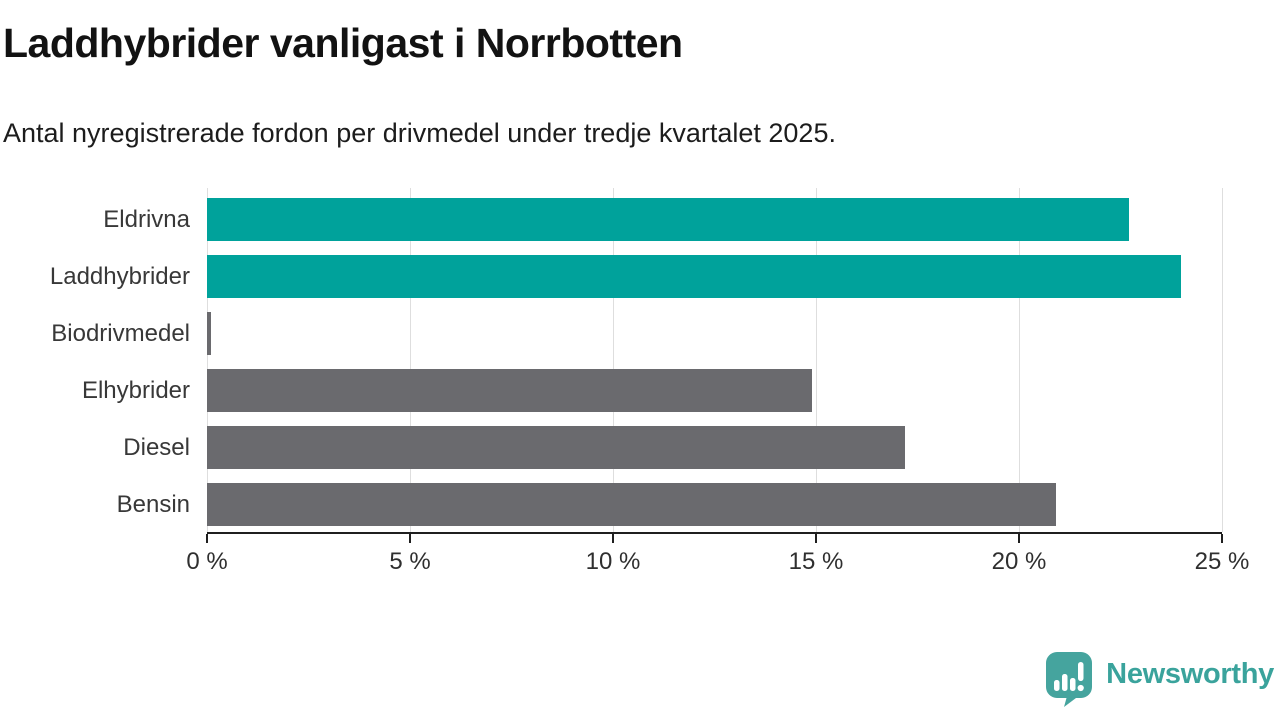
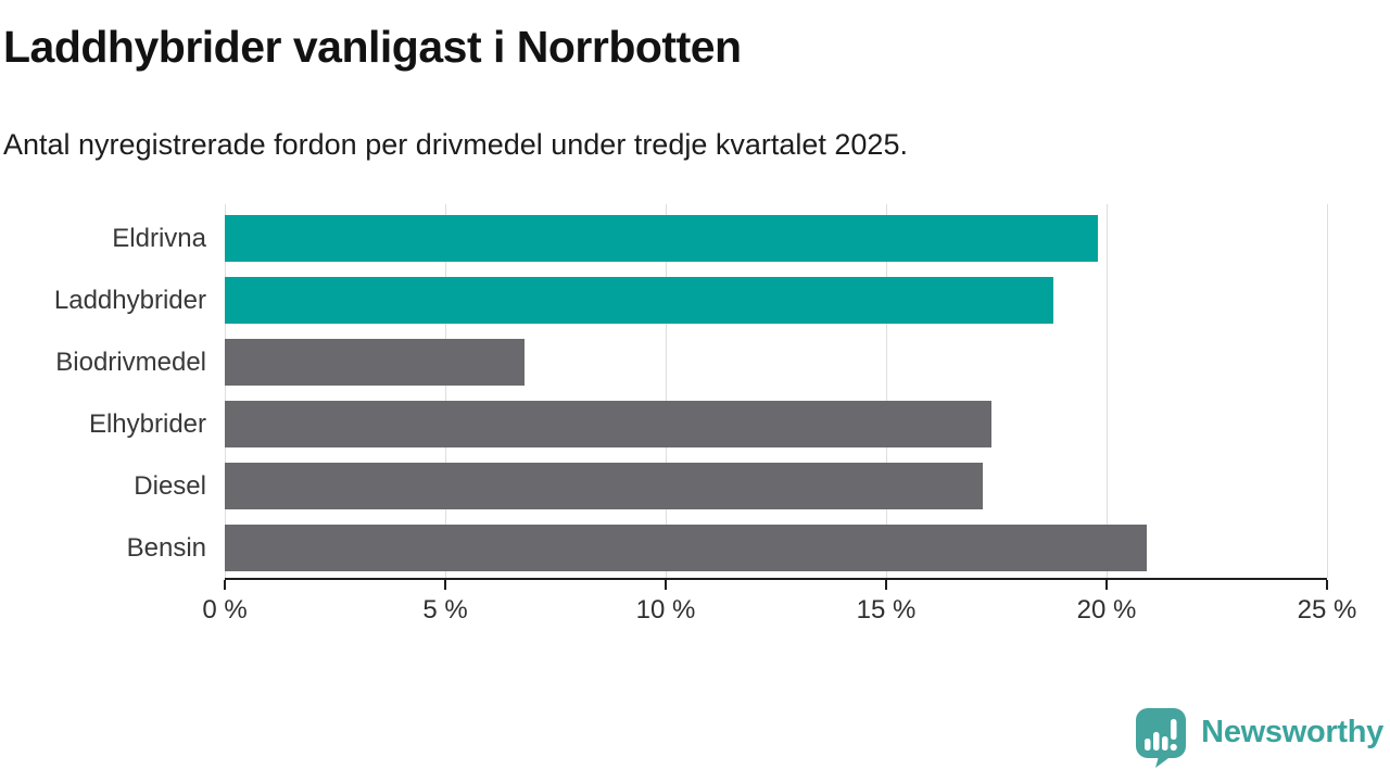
Eldrivna: 22.7% -> 19.8%
Laddhybrider: 24.0% -> 18.8%
Biodrivmedel: 0.1% -> 6.8%
Elhybrider: 14.9% -> 17.4%
